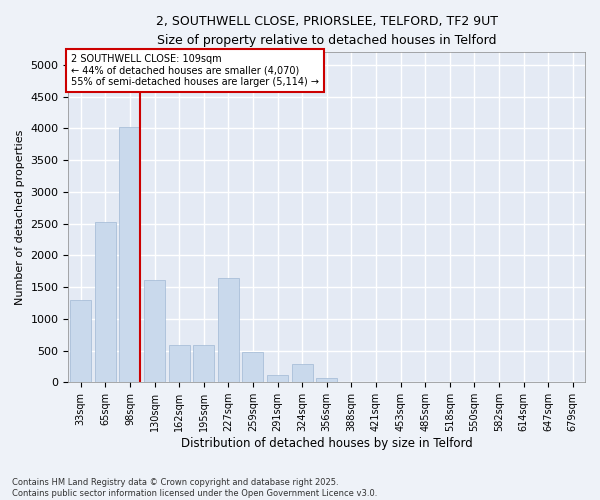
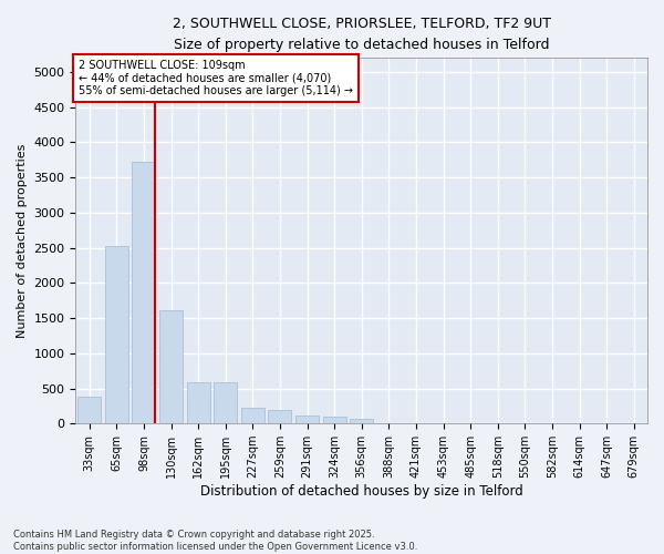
33sqm: 1300 -> 380
98sqm: 4020 -> 3730
227sqm: 1640 -> 220
259sqm: 480 -> 200
324sqm: 280 -> 100
